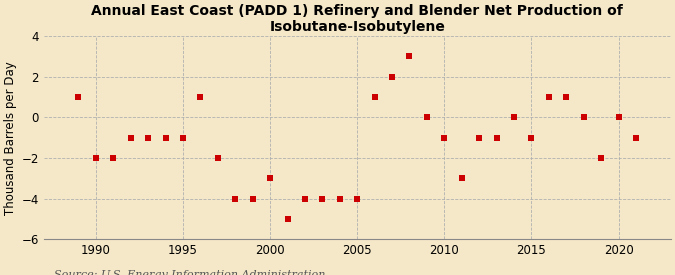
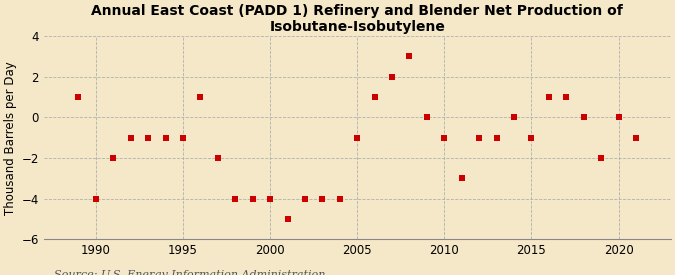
1990: -2 -> -4
2000: -3 -> -4
2005: -4 -> -1
